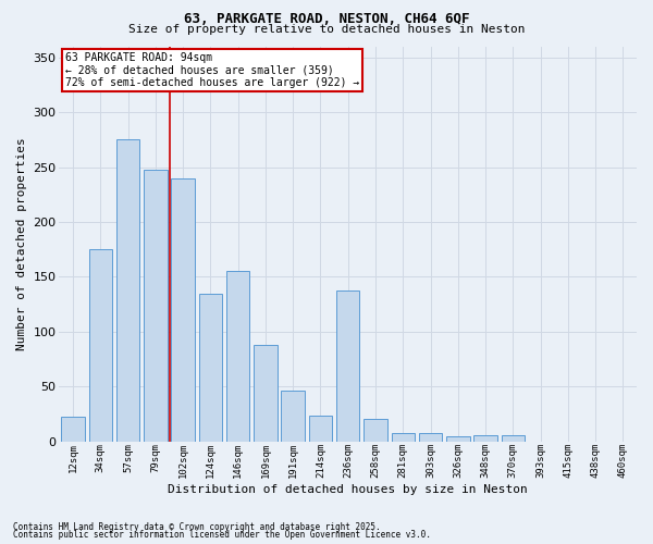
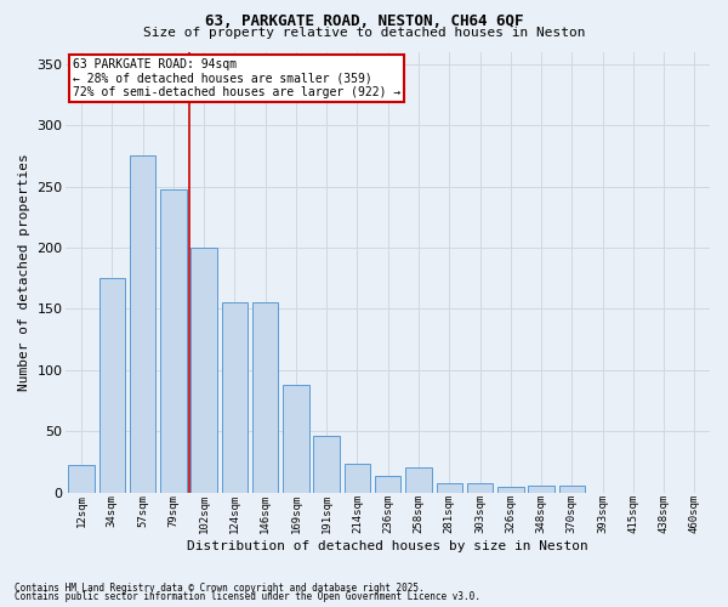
102sqm: 240 -> 200
124sqm: 135 -> 155
236sqm: 138 -> 14
